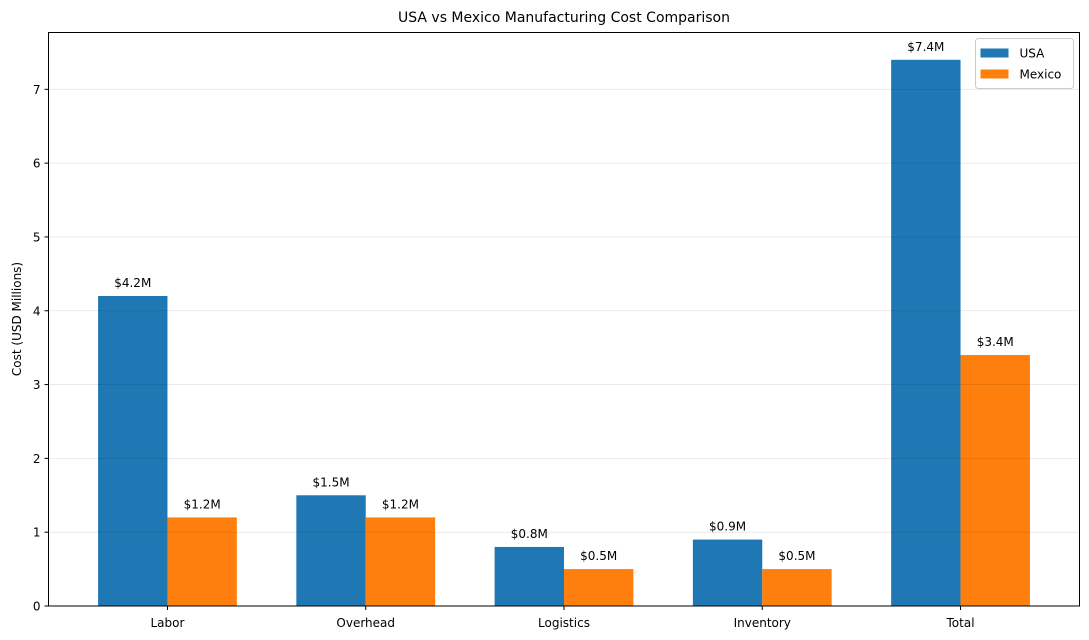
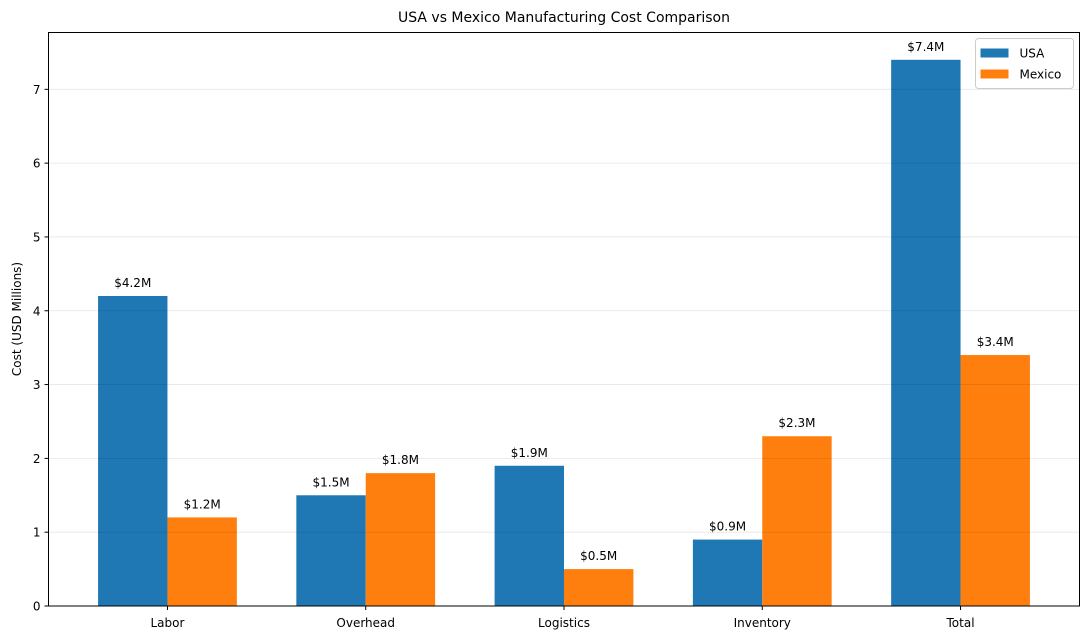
Mexico/Overhead: $1.2M -> $1.8M
USA/Logistics: $0.8M -> $1.9M
Mexico/Inventory: $0.5M -> $2.3M
